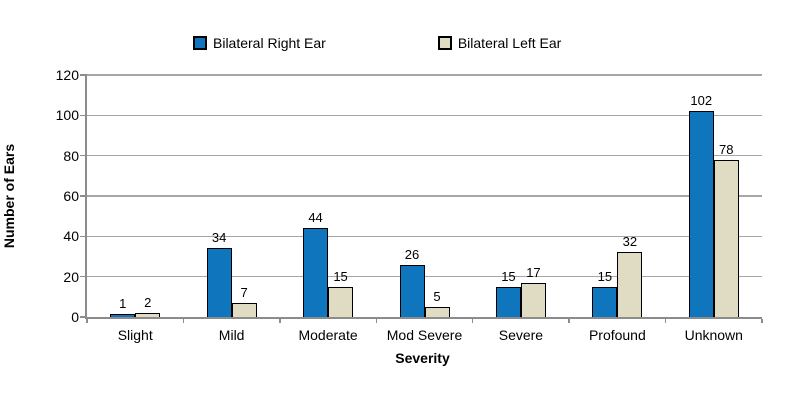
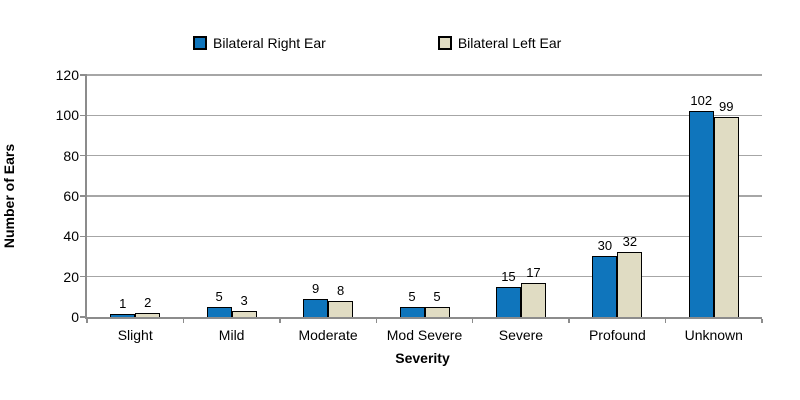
Bilateral Right Ear/Mild: 34 -> 5
Bilateral Left Ear/Mild: 7 -> 3
Bilateral Right Ear/Moderate: 44 -> 9
Bilateral Left Ear/Moderate: 15 -> 8
Bilateral Right Ear/Mod Severe: 26 -> 5
Bilateral Right Ear/Profound: 15 -> 30
Bilateral Left Ear/Unknown: 78 -> 99
